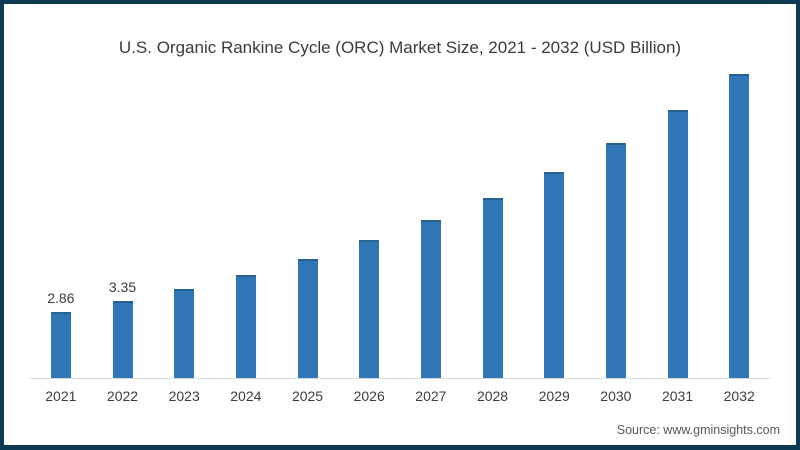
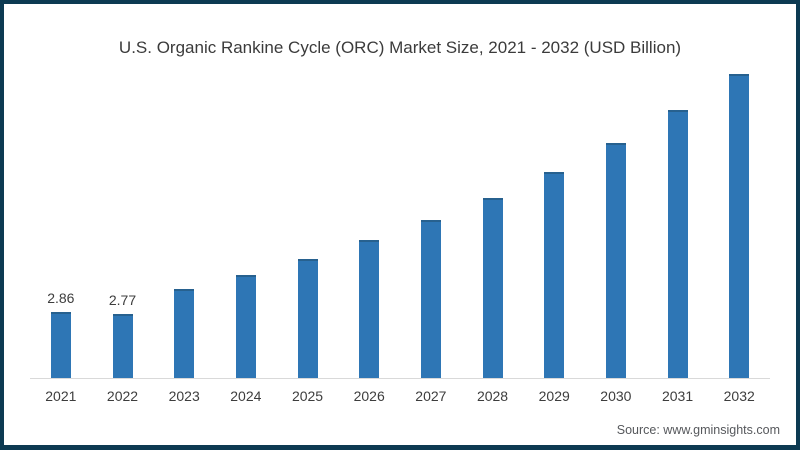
2022: 3.35 -> 2.77
